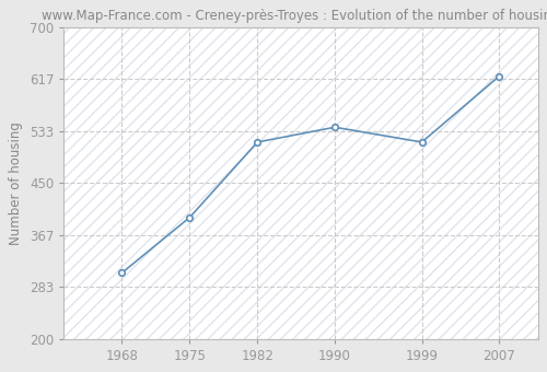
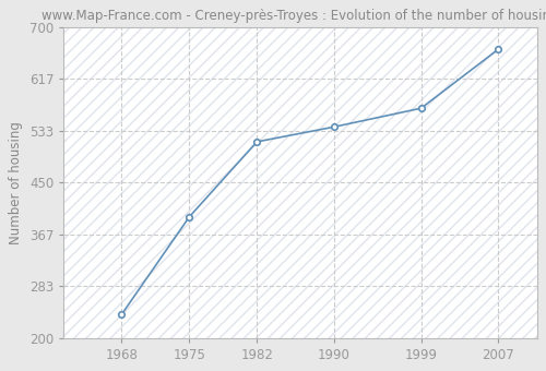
1968: 306 -> 238
1999: 516 -> 570
2007: 622 -> 665
